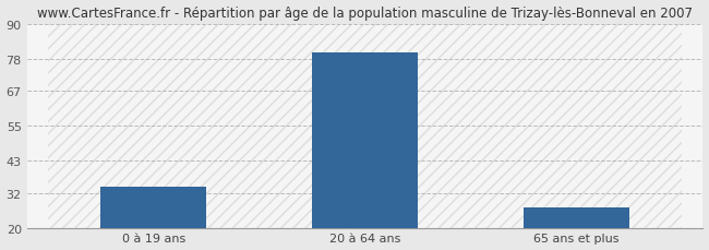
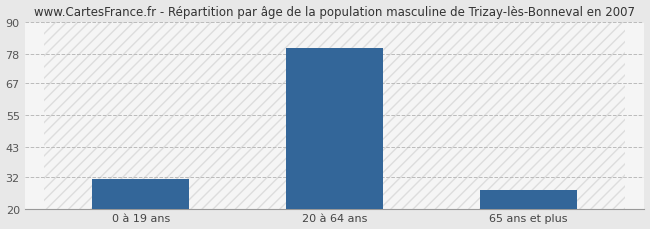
0 à 19 ans: 34 -> 31
